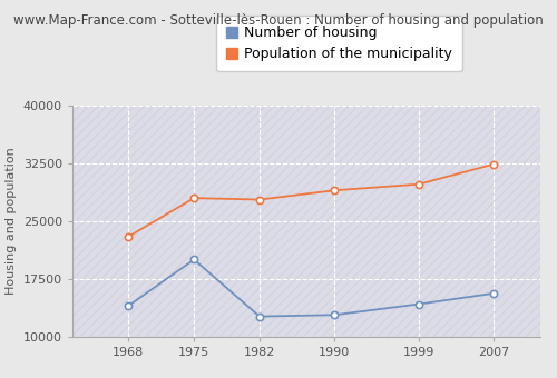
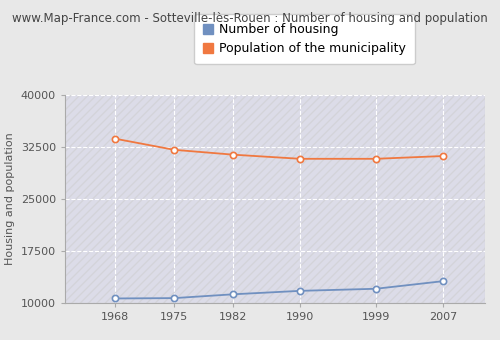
Number of housing/1968: 14000 -> 10600
Population of the municipality/1968: 23000 -> 33700
Number of housing/1975: 20000 -> 10600
Population of the municipality/1975: 28000 -> 32100
Number of housing/1982: 12600 -> 11200
Population of the municipality/1982: 27800 -> 31400
Number of housing/1990: 12800 -> 11700
Population of the municipality/1990: 29000 -> 30800
Number of housing/1999: 14200 -> 12000
Population of the municipality/1999: 29800 -> 30800
Number of housing/2007: 15600 -> 13100
Population of the municipality/2007: 32400 -> 31200
